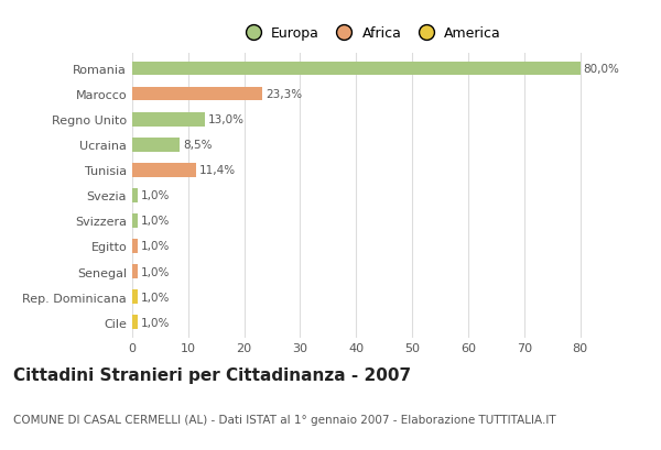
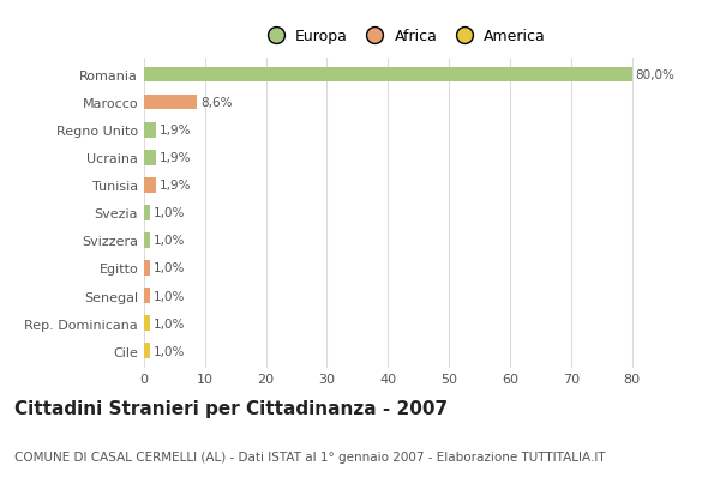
Marocco: 23,3% -> 8,6%
Regno Unito: 13,0% -> 1,9%
Ucraina: 8,5% -> 1,9%
Tunisia: 11,4% -> 1,9%
